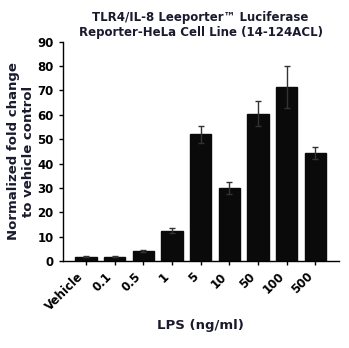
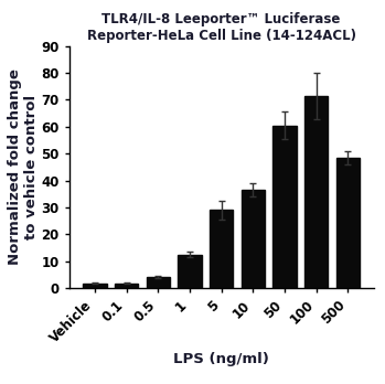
5: 52.0 -> 29.0
10: 30.0 -> 36.5
500: 44.5 -> 48.5
